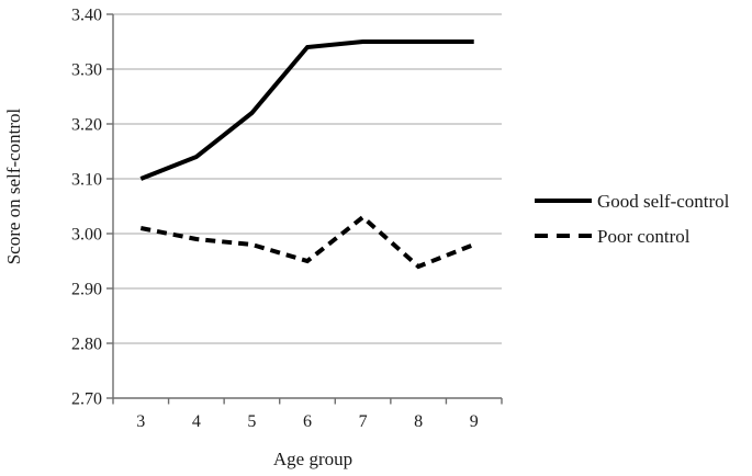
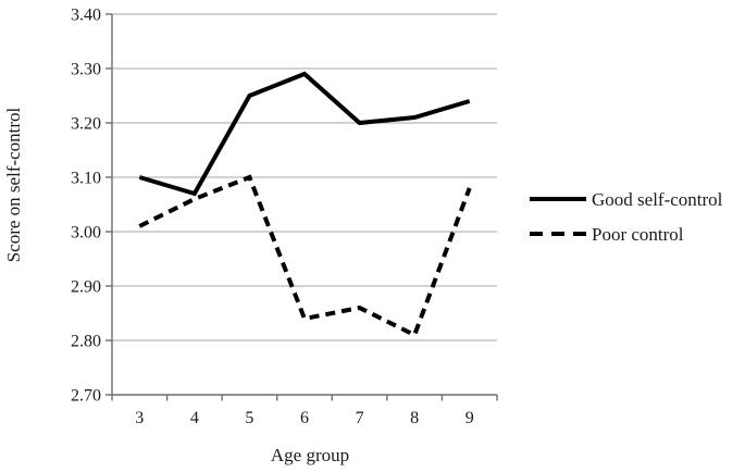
Good self-control/4: 3.14 -> 3.07
Poor control/4: 2.99 -> 3.06
Good self-control/5: 3.22 -> 3.25
Poor control/5: 2.98 -> 3.10
Good self-control/6: 3.34 -> 3.29
Poor control/6: 2.95 -> 2.84
Good self-control/7: 3.35 -> 3.20
Poor control/7: 3.03 -> 2.86
Good self-control/8: 3.35 -> 3.21
Poor control/8: 2.94 -> 2.81
Good self-control/9: 3.35 -> 3.24
Poor control/9: 2.98 -> 3.08
